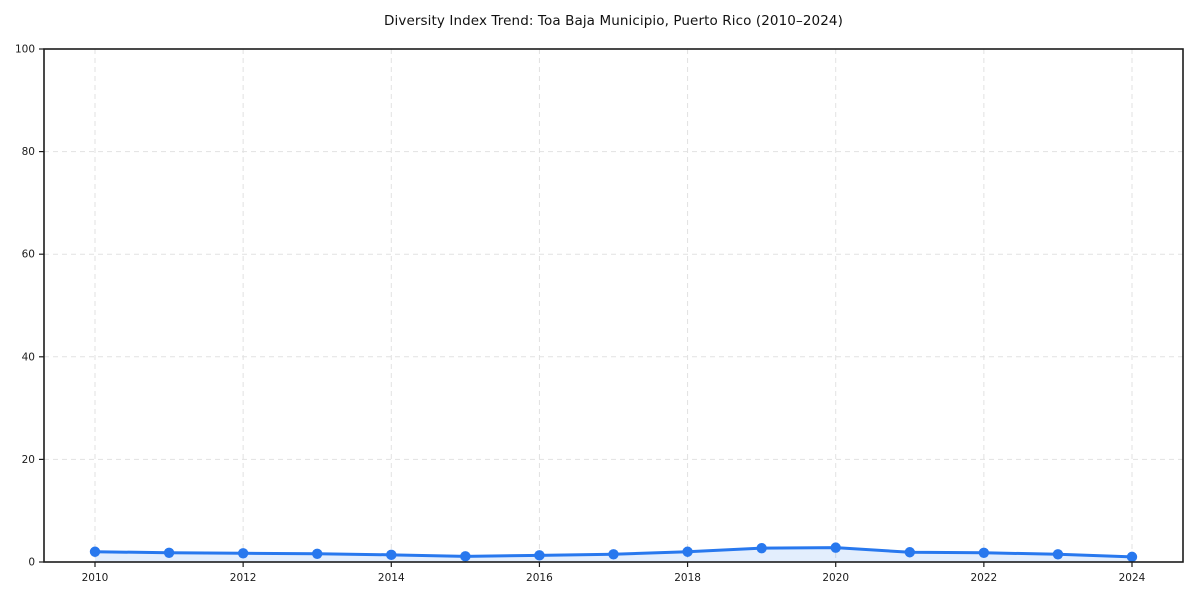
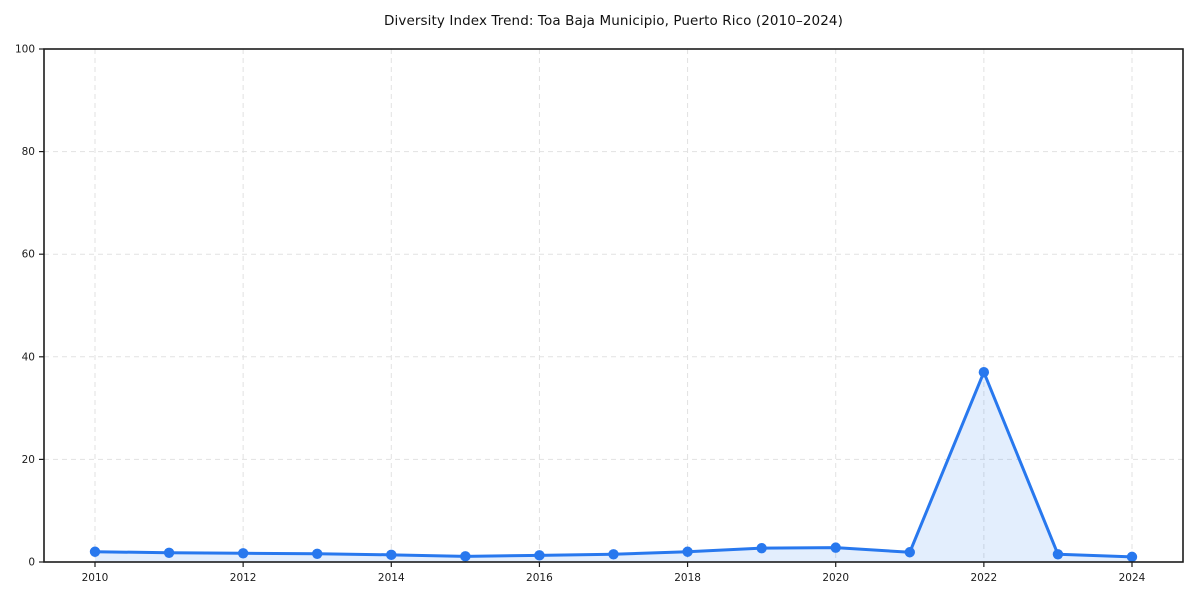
2022: 2 -> 37
